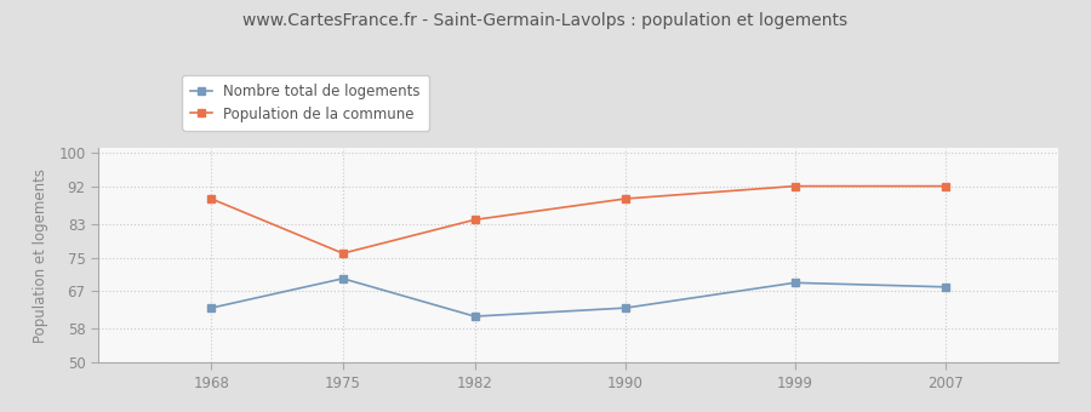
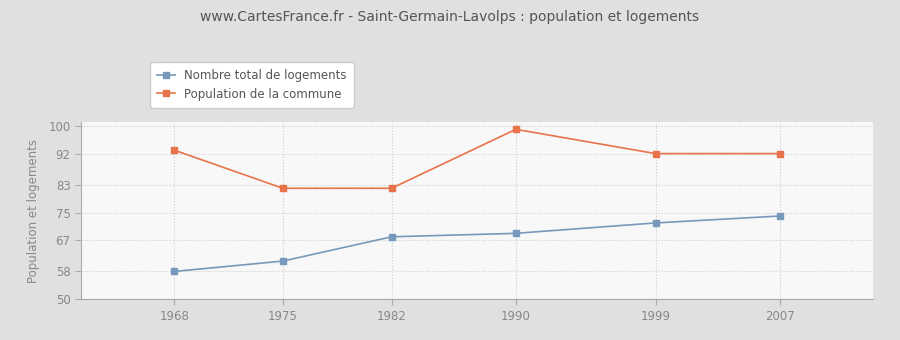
Nombre total de logements/1968: 63 -> 58
Population de la commune/1968: 89 -> 93
Nombre total de logements/1975: 70 -> 61
Population de la commune/1975: 76 -> 82
Nombre total de logements/1982: 61 -> 68
Population de la commune/1982: 84 -> 82
Nombre total de logements/1990: 63 -> 69
Population de la commune/1990: 89 -> 99
Nombre total de logements/1999: 69 -> 72
Nombre total de logements/2007: 68 -> 74
